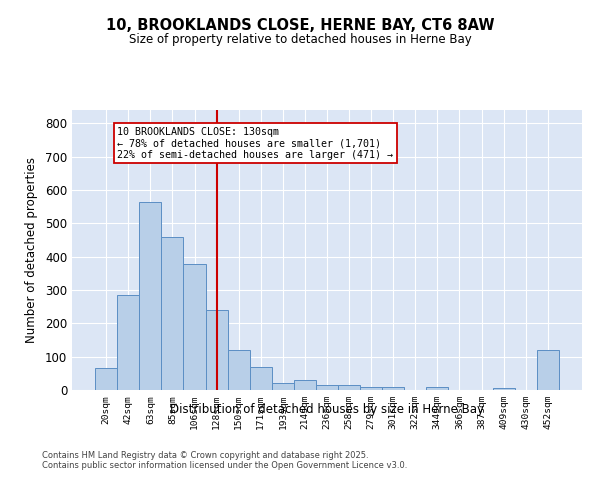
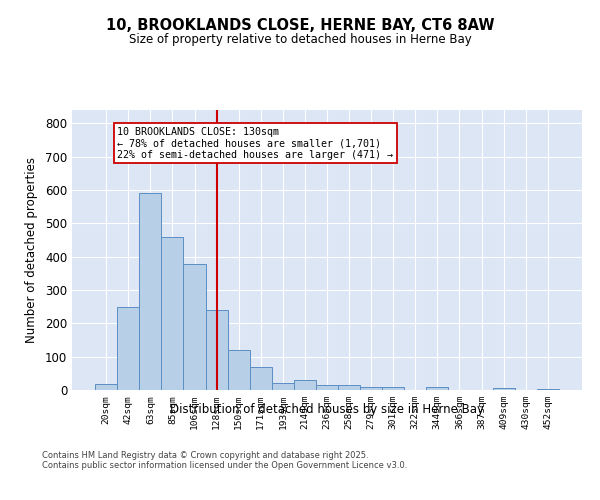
20sqm: 65 -> 17
42sqm: 285 -> 250
63sqm: 565 -> 590
452sqm: 120 -> 3
